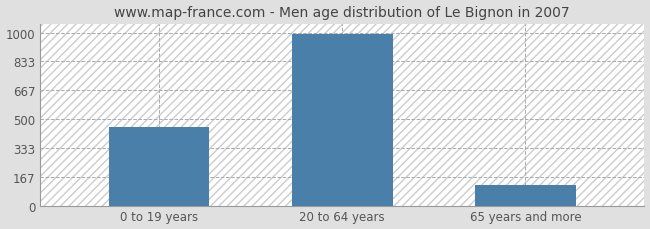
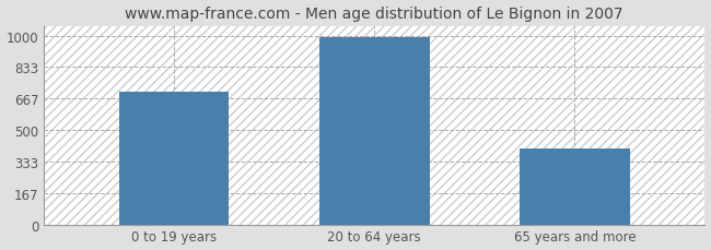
0 to 19 years: 450 -> 700
65 years and more: 120 -> 400
